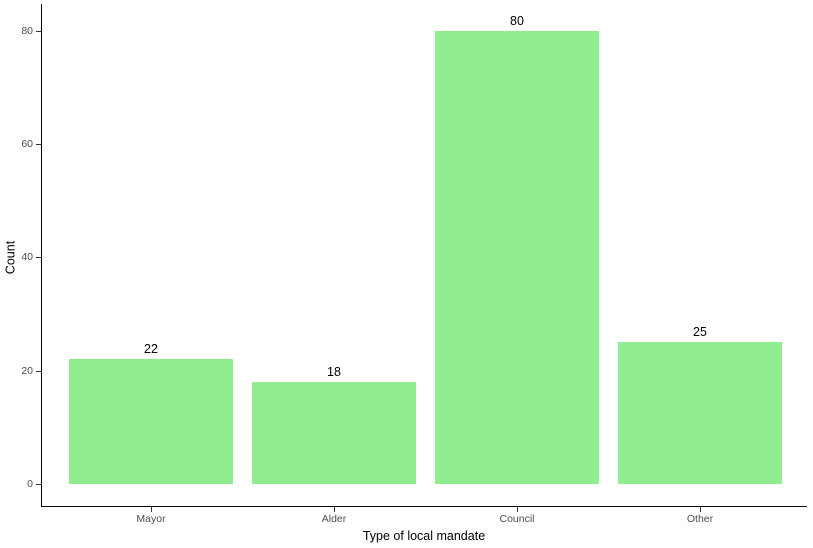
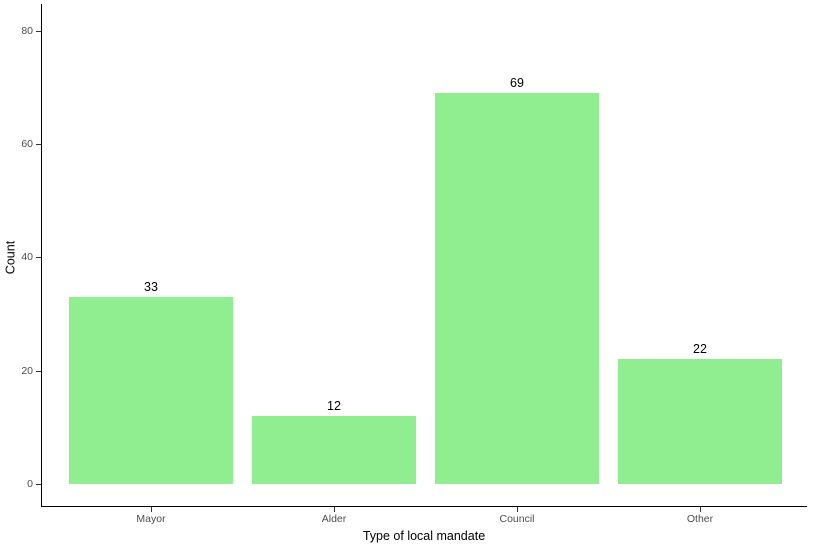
Mayor: 22 -> 33
Alder: 18 -> 12
Council: 80 -> 69
Other: 25 -> 22
